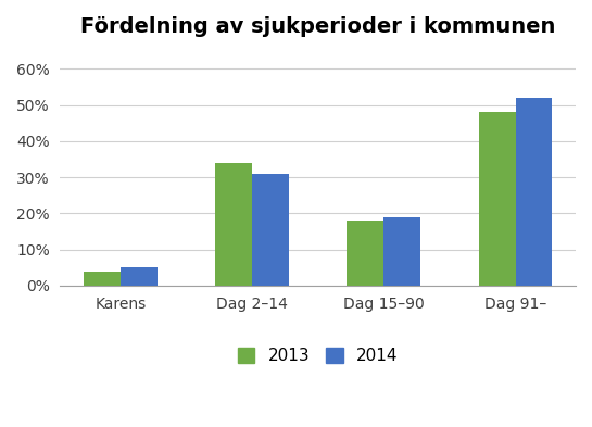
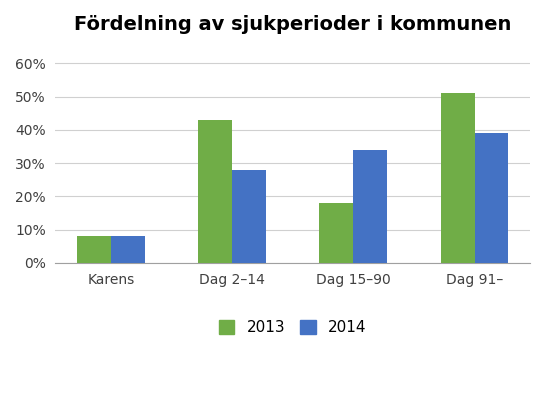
2013/Karens: 4% -> 8%
2014/Karens: 5% -> 8%
2013/Dag 2–14: 34% -> 43%
2014/Dag 2–14: 31% -> 28%
2014/Dag 15–90: 19% -> 34%
2013/Dag 91–: 48% -> 51%
2014/Dag 91–: 52% -> 39%
